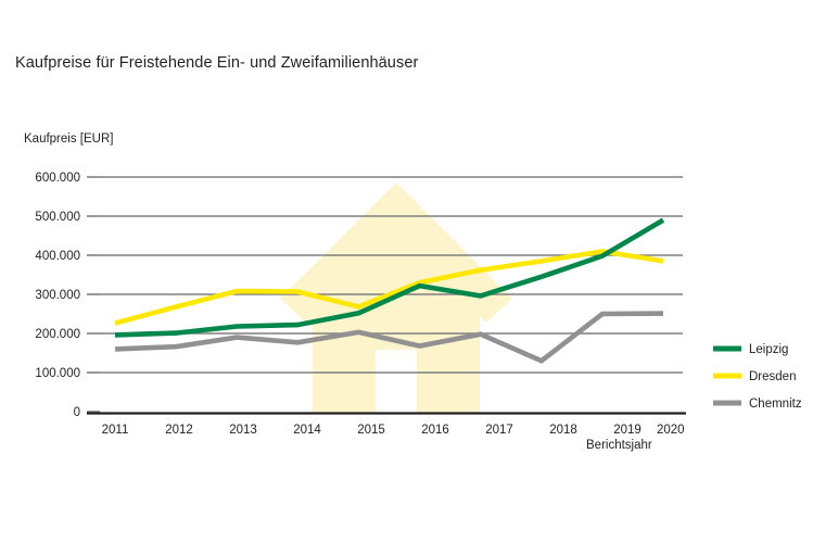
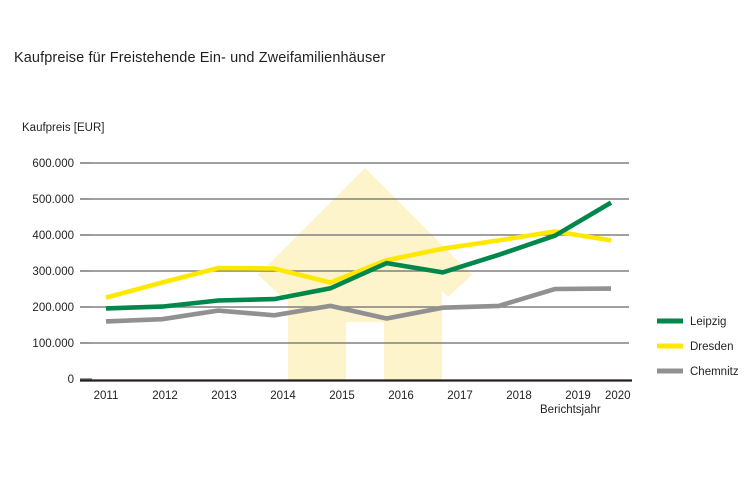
Chemnitz/2018: 130000 -> 200000
